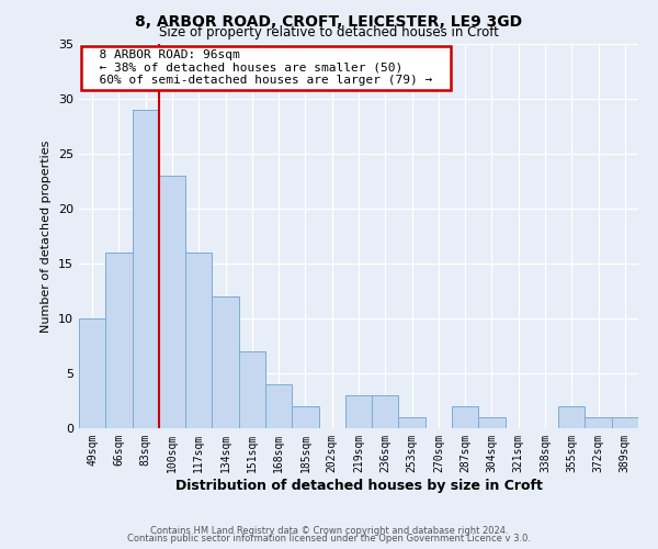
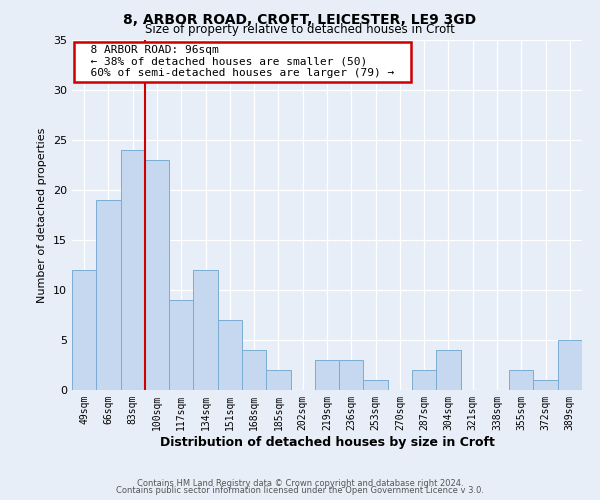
49sqm: 10 -> 12
66sqm: 16 -> 19
83sqm: 29 -> 24
117sqm: 16 -> 9
304sqm: 1 -> 4
389sqm: 1 -> 5
